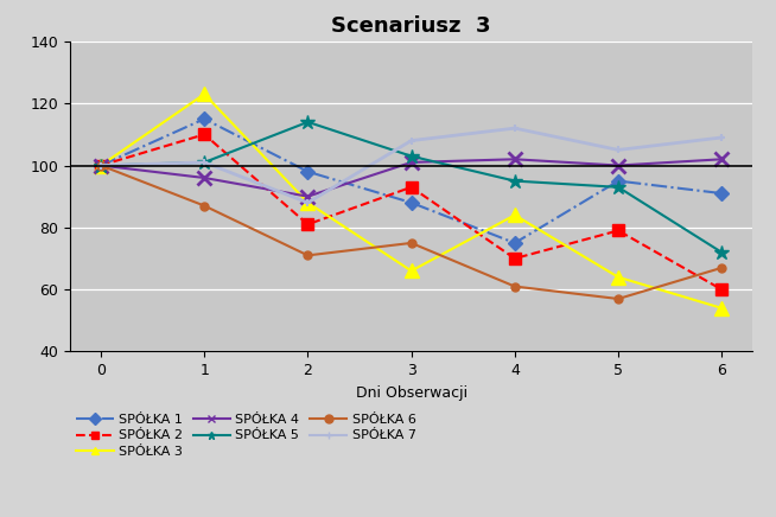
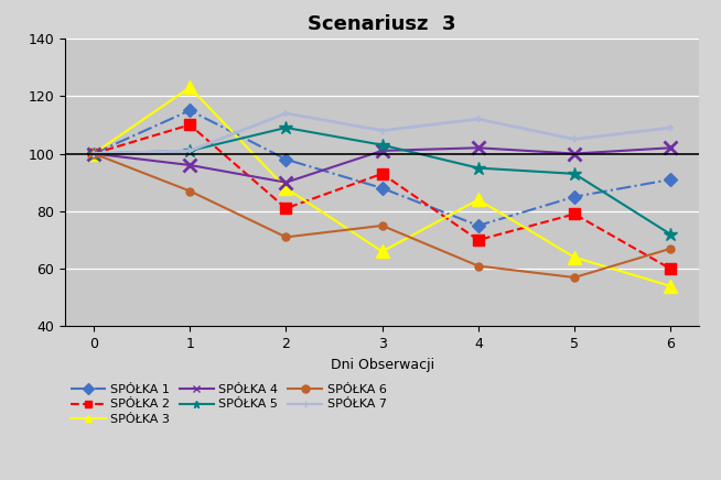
SPÓŁKA 5/2: 114 -> 109
SPÓŁKA 7/2: 88 -> 114
SPÓŁKA 1/5: 95 -> 85
